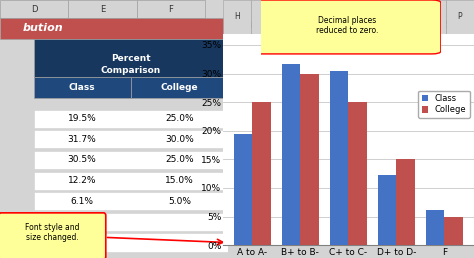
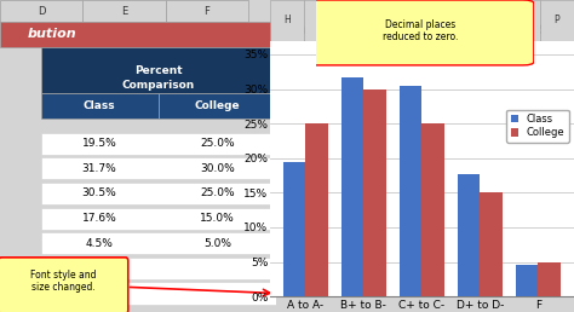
Class/D+ to D-: 12.2% -> 17.6%
Class/F: 6.1% -> 4.5%
